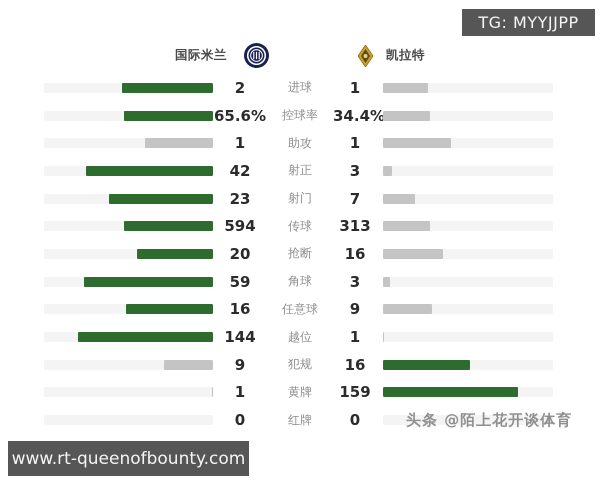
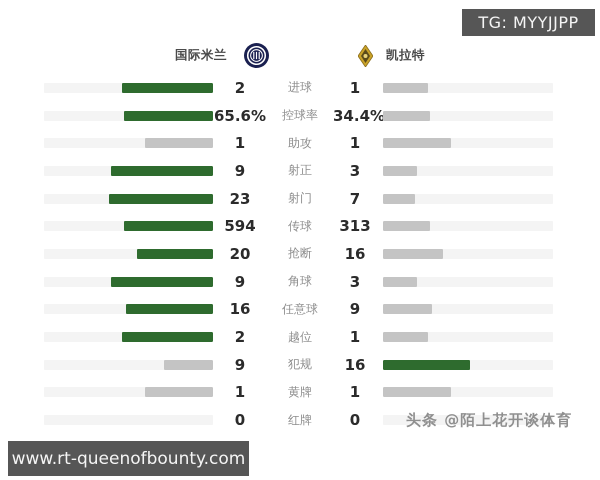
国际米兰/射正: 42 -> 9
国际米兰/角球: 59 -> 9
国际米兰/越位: 144 -> 2
凯拉特/黄牌: 159 -> 1
